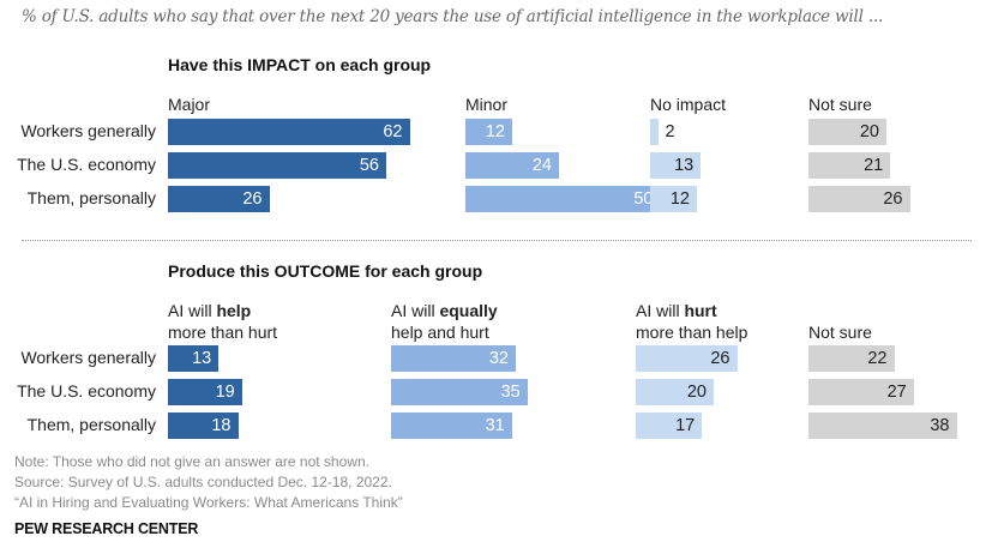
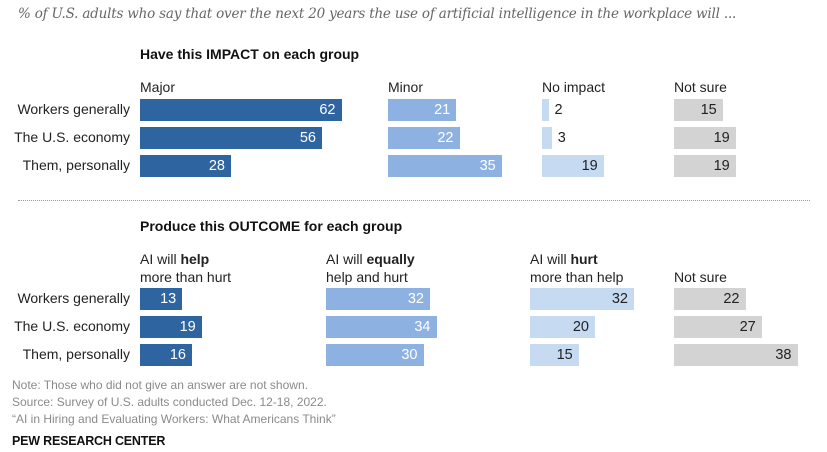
Have this IMPACT on each group/Minor/Workers generally: 12 -> 21
Have this IMPACT on each group/Not sure/Workers generally: 20 -> 15
Have this IMPACT on each group/Minor/The U.S. economy: 24 -> 22
Have this IMPACT on each group/No impact/The U.S. economy: 13 -> 3
Have this IMPACT on each group/Not sure/The U.S. economy: 21 -> 19
Have this IMPACT on each group/Major/Them, personally: 26 -> 28
Have this IMPACT on each group/Minor/Them, personally: 50 -> 35
Have this IMPACT on each group/No impact/Them, personally: 12 -> 19
Have this IMPACT on each group/Not sure/Them, personally: 26 -> 19
Produce this OUTCOME for each group/AI will hurt more than help/Workers generally: 26 -> 32
Produce this OUTCOME for each group/AI will equally help and hurt/The U.S. economy: 35 -> 34
Produce this OUTCOME for each group/AI will help more than hurt/Them, personally: 18 -> 16
Produce this OUTCOME for each group/AI will equally help and hurt/Them, personally: 31 -> 30
Produce this OUTCOME for each group/AI will hurt more than help/Them, personally: 17 -> 15
